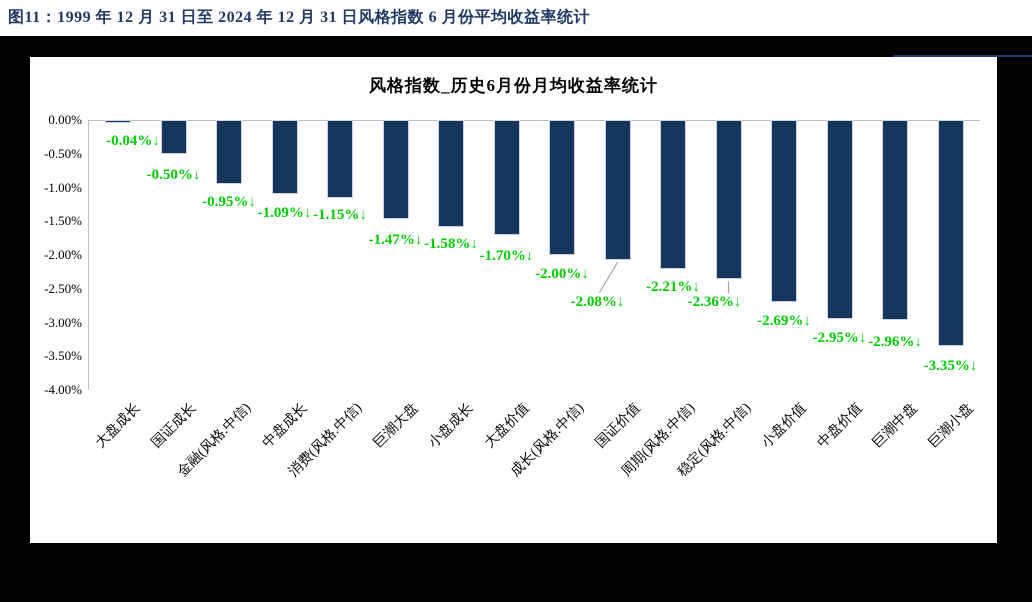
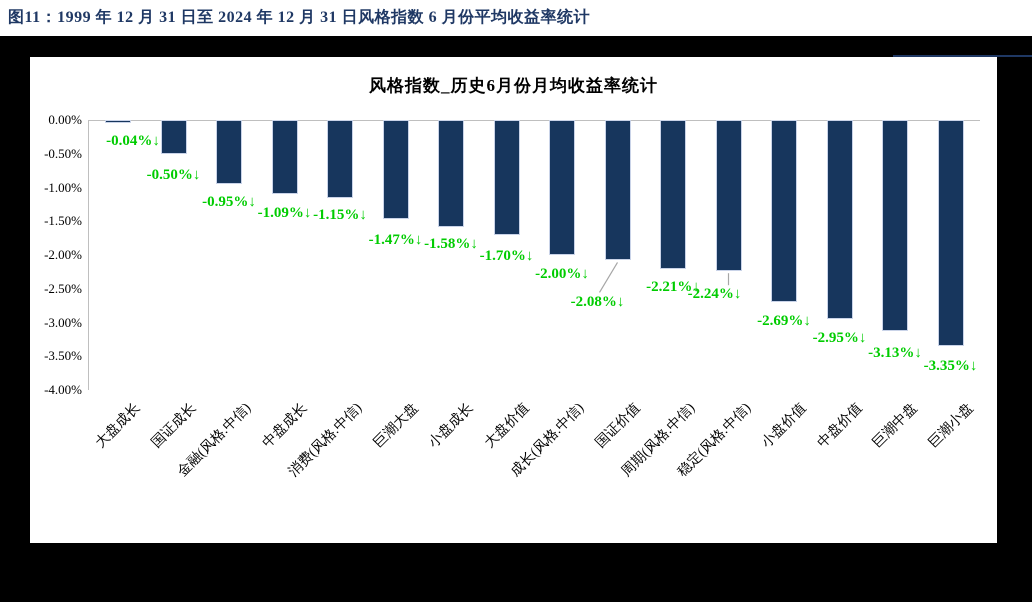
稳定(风格.中信): -2.36 -> -2.24
巨潮中盘: -2.96 -> -3.13
